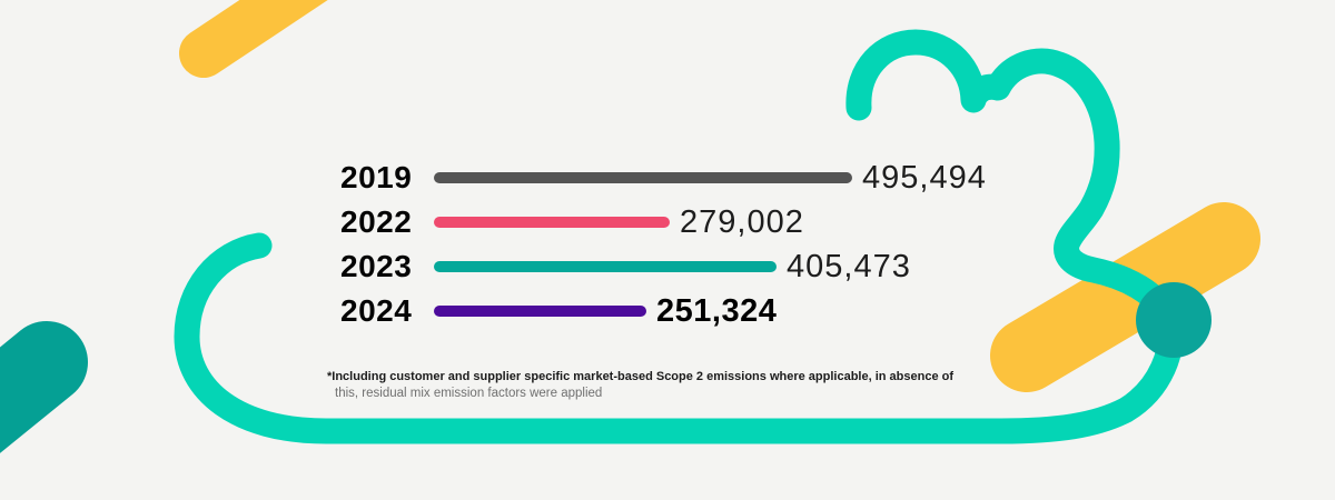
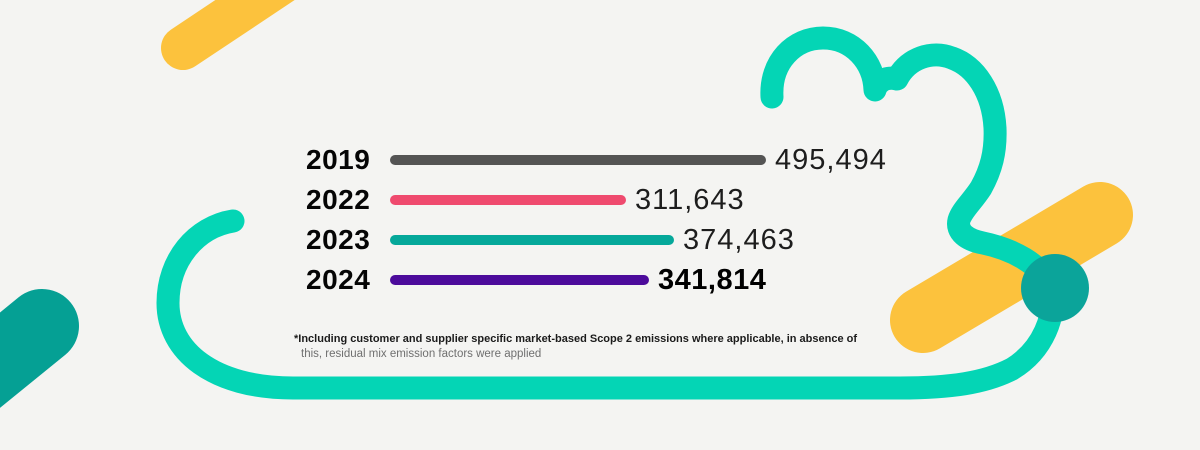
2022: 279,002 -> 311,643
2023: 405,473 -> 374,463
2024: 251,324 -> 341,814
